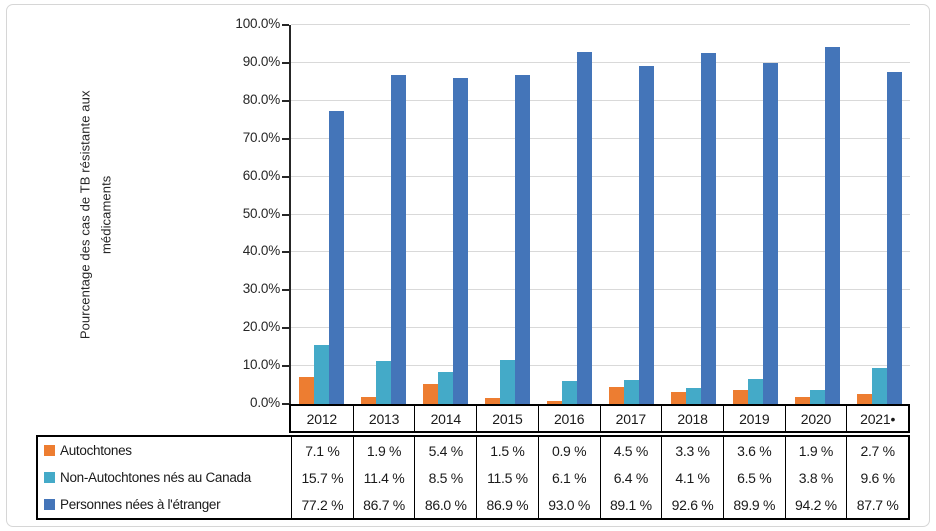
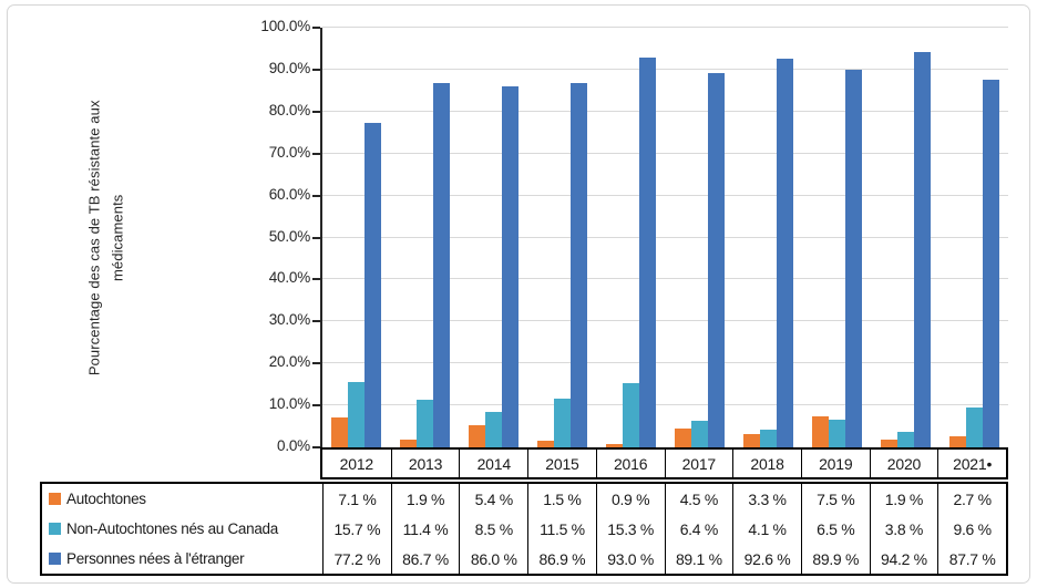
Non-Autochtones nés au Canada/2016: 6.1 -> 15.3
Autochtones/2019: 3.6 -> 7.5
